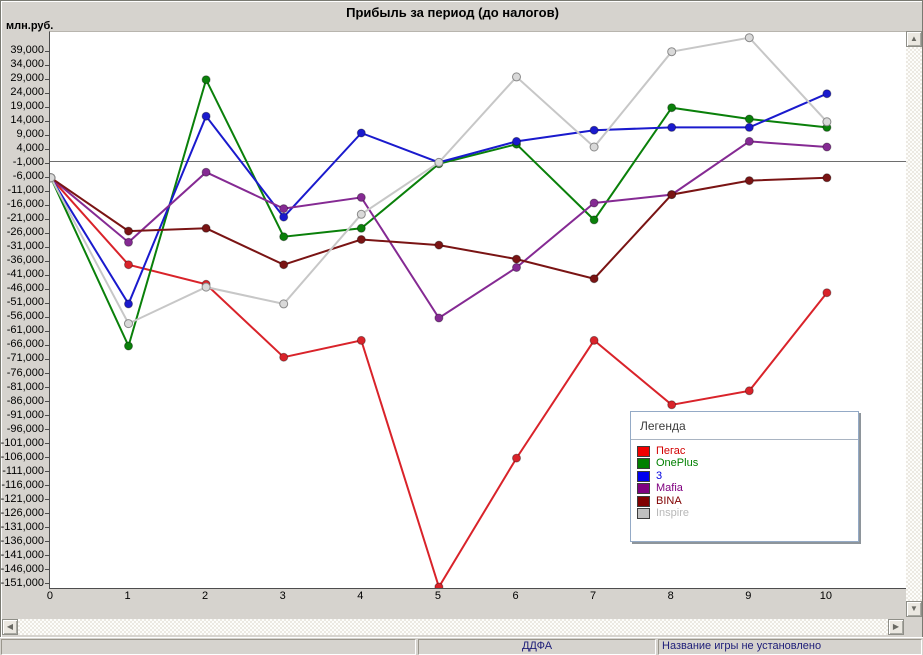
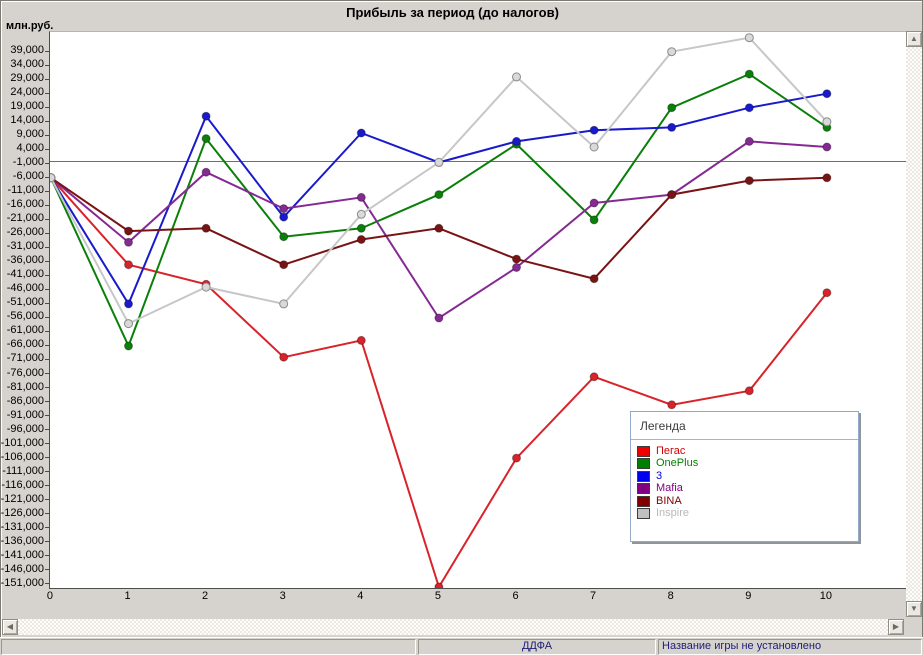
OnePlus/2: 29000 -> 8000
OnePlus/5: -1000 -> -12000
BINA/5: -30000 -> -24000
Пегас/7: -64000 -> -77000
OnePlus/9: 15000 -> 31000
3/9: 12000 -> 19000
